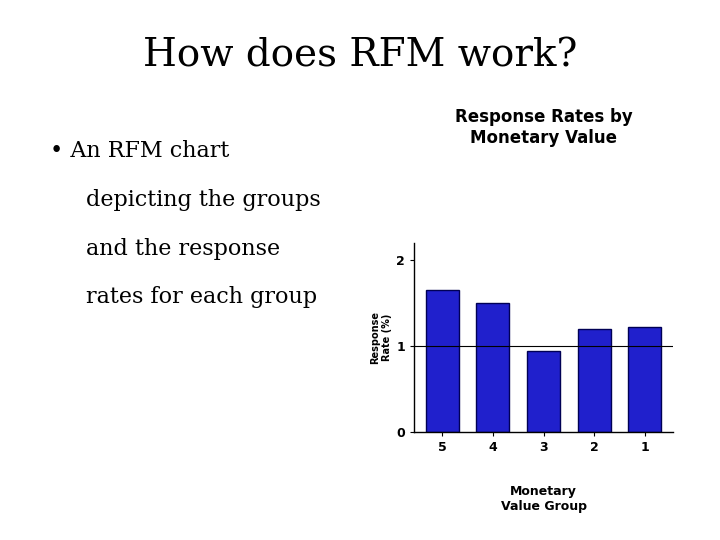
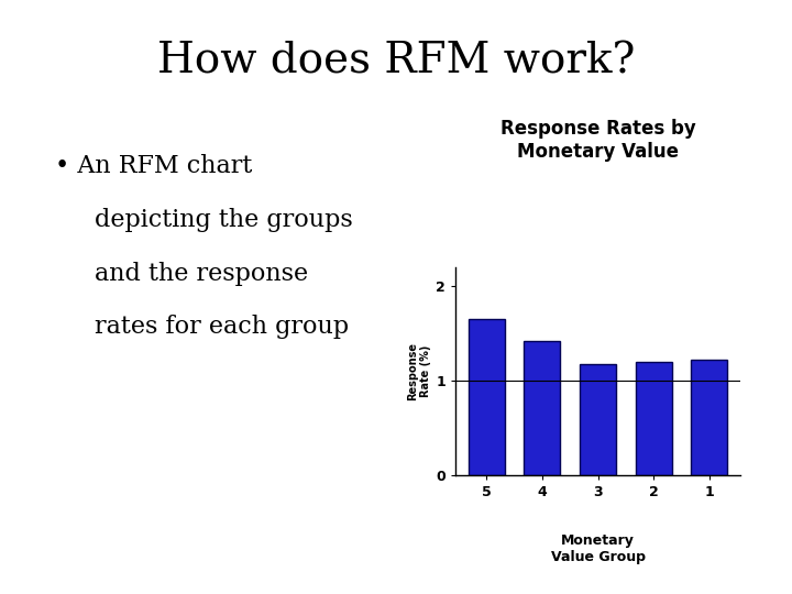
4: 1.50 -> 1.42
3: 0.94 -> 1.18
